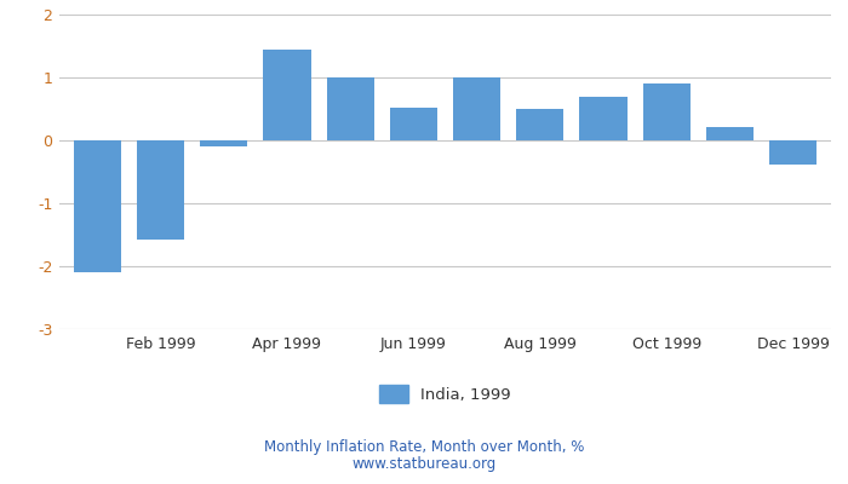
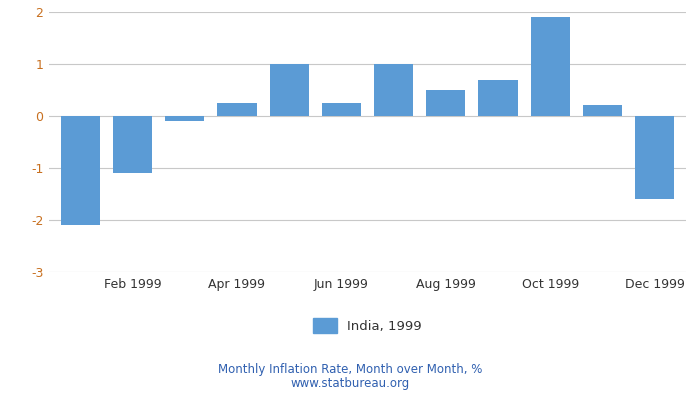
Feb 1999: -1.58 -> -1.10
Apr 1999: 1.44 -> 0.25
Jun 1999: 0.52 -> 0.25
Oct 1999: 0.90 -> 1.90
Dec 1999: -0.38 -> -1.60
